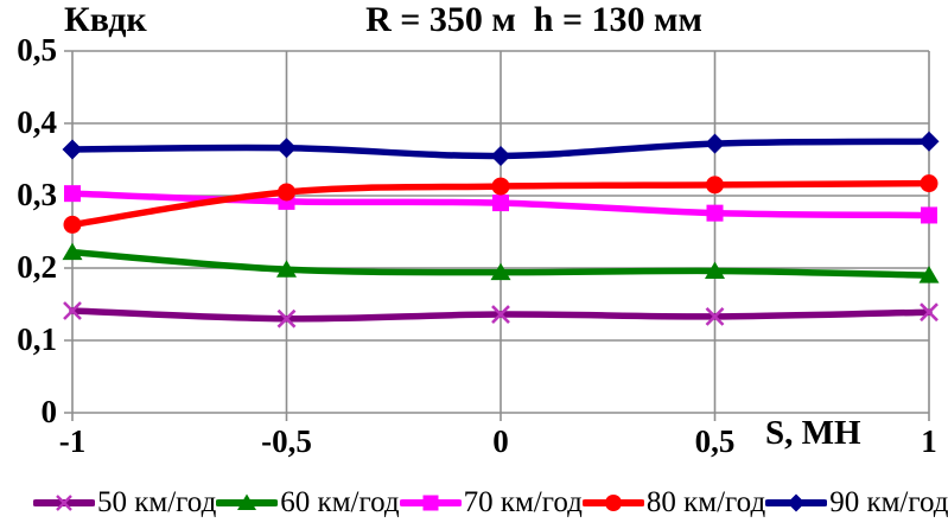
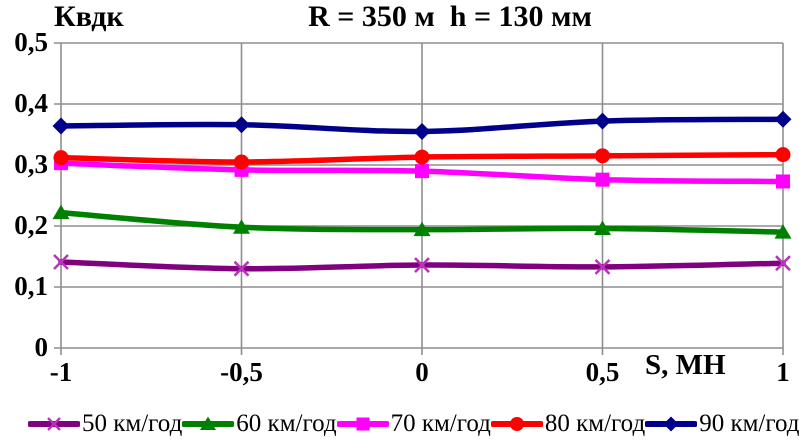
80 км/год/-1: 0,26 -> 0,31
